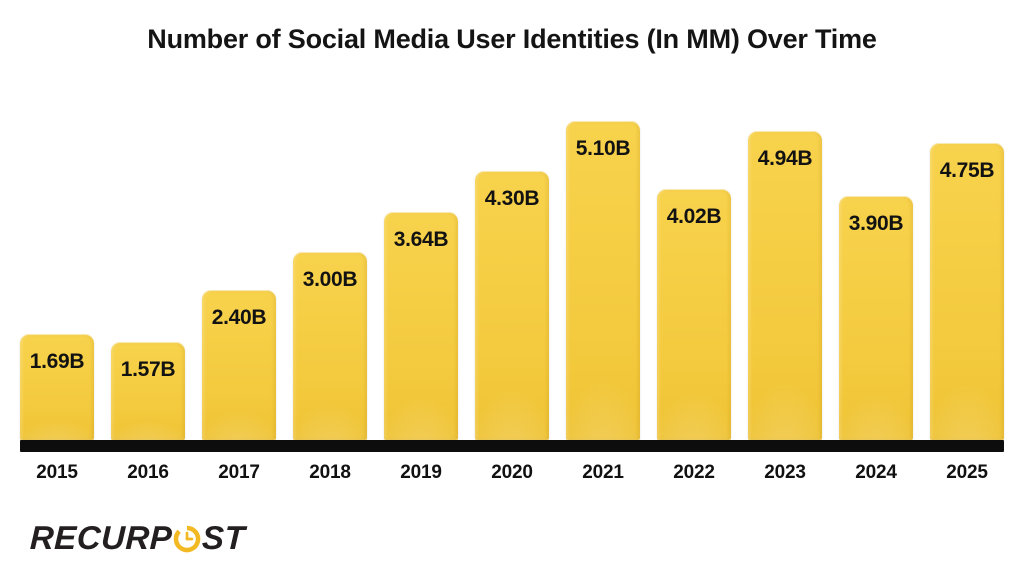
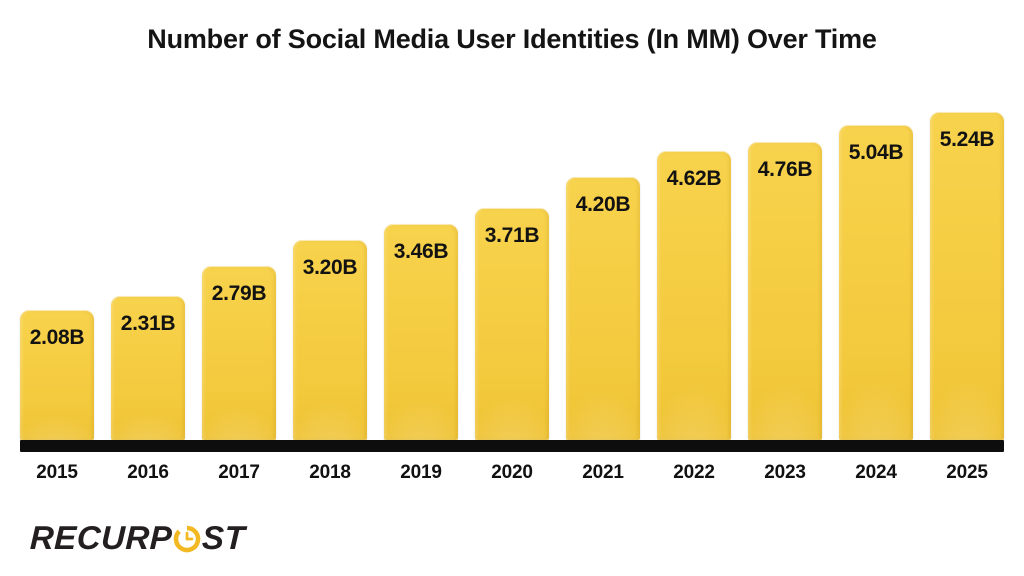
2015: 1.69B -> 2.08B
2016: 1.57B -> 2.31B
2017: 2.40B -> 2.79B
2018: 3.00B -> 3.20B
2019: 3.64B -> 3.46B
2020: 4.30B -> 3.71B
2021: 5.10B -> 4.20B
2022: 4.02B -> 4.62B
2023: 4.94B -> 4.76B
2024: 3.90B -> 5.04B
2025: 4.75B -> 5.24B
